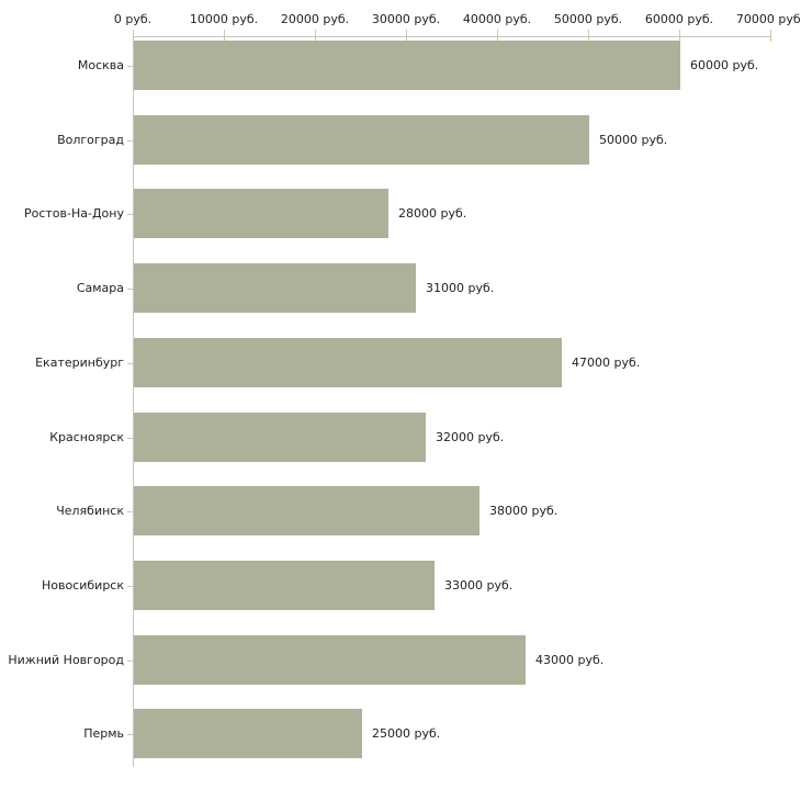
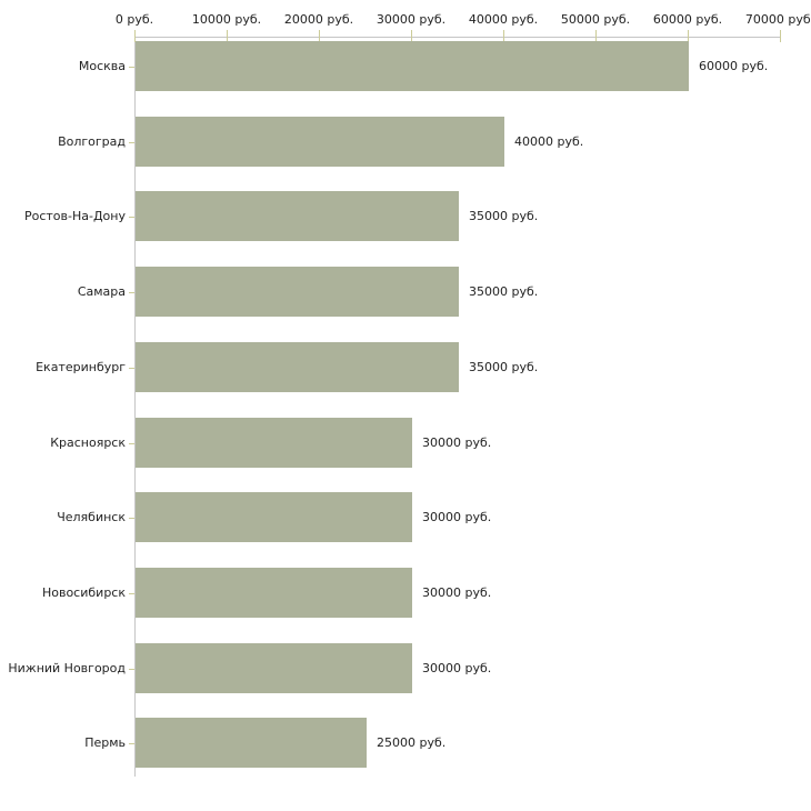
Волгоград: 50000 -> 40000
Ростов-На-Дону: 28000 -> 35000
Самара: 31000 -> 35000
Екатеринбург: 47000 -> 35000
Красноярск: 32000 -> 30000
Челябинск: 38000 -> 30000
Новосибирск: 33000 -> 30000
Нижний Новгород: 43000 -> 30000
